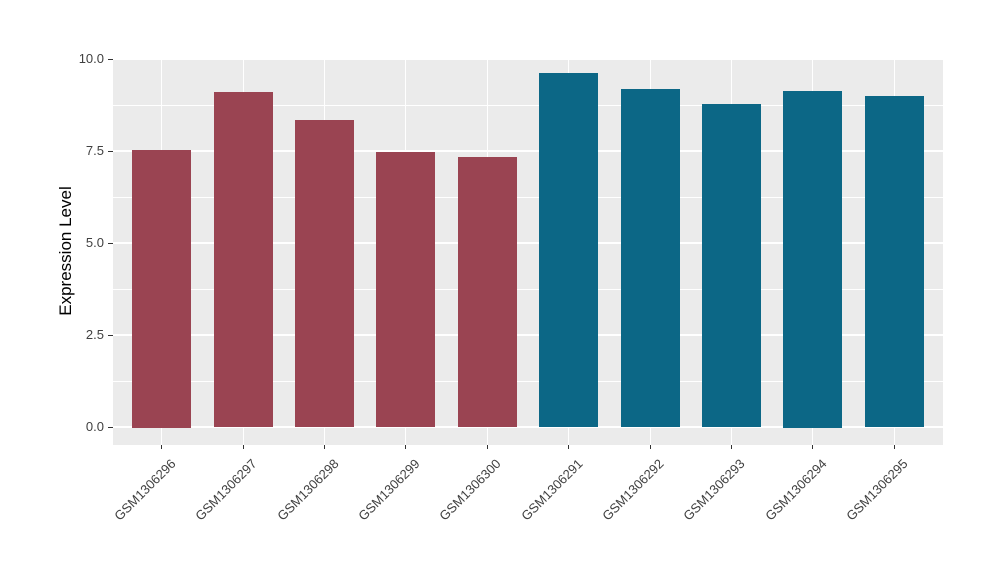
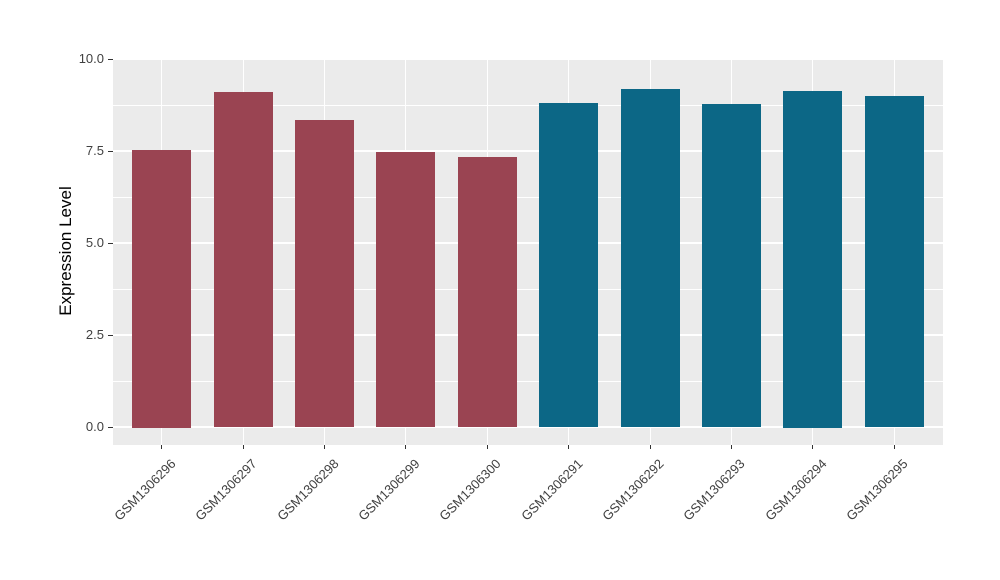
GSM1306291: 9.6 -> 8.8
